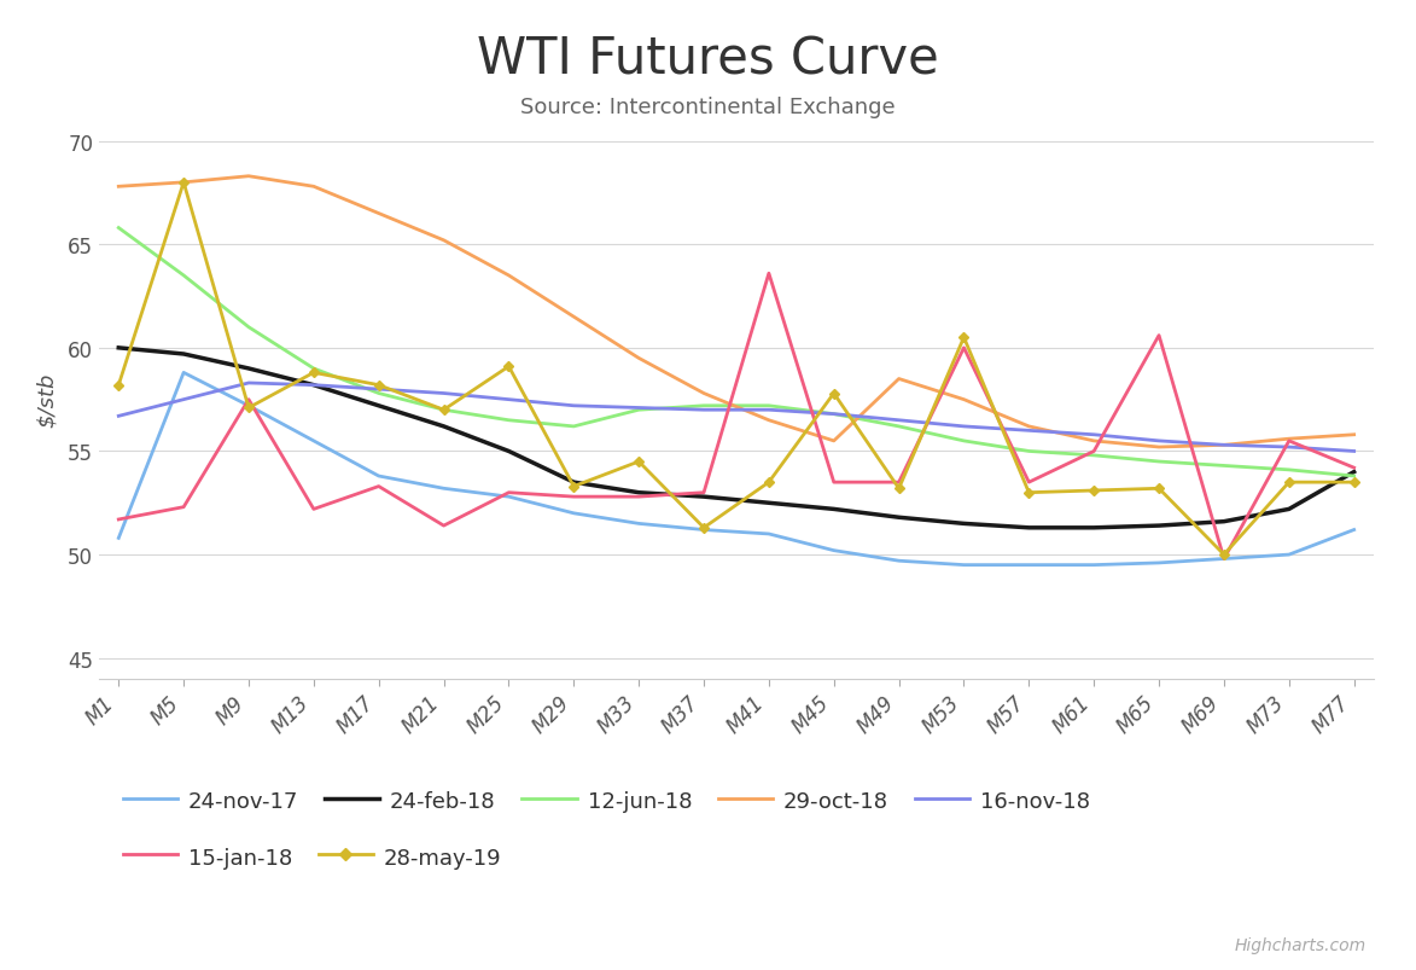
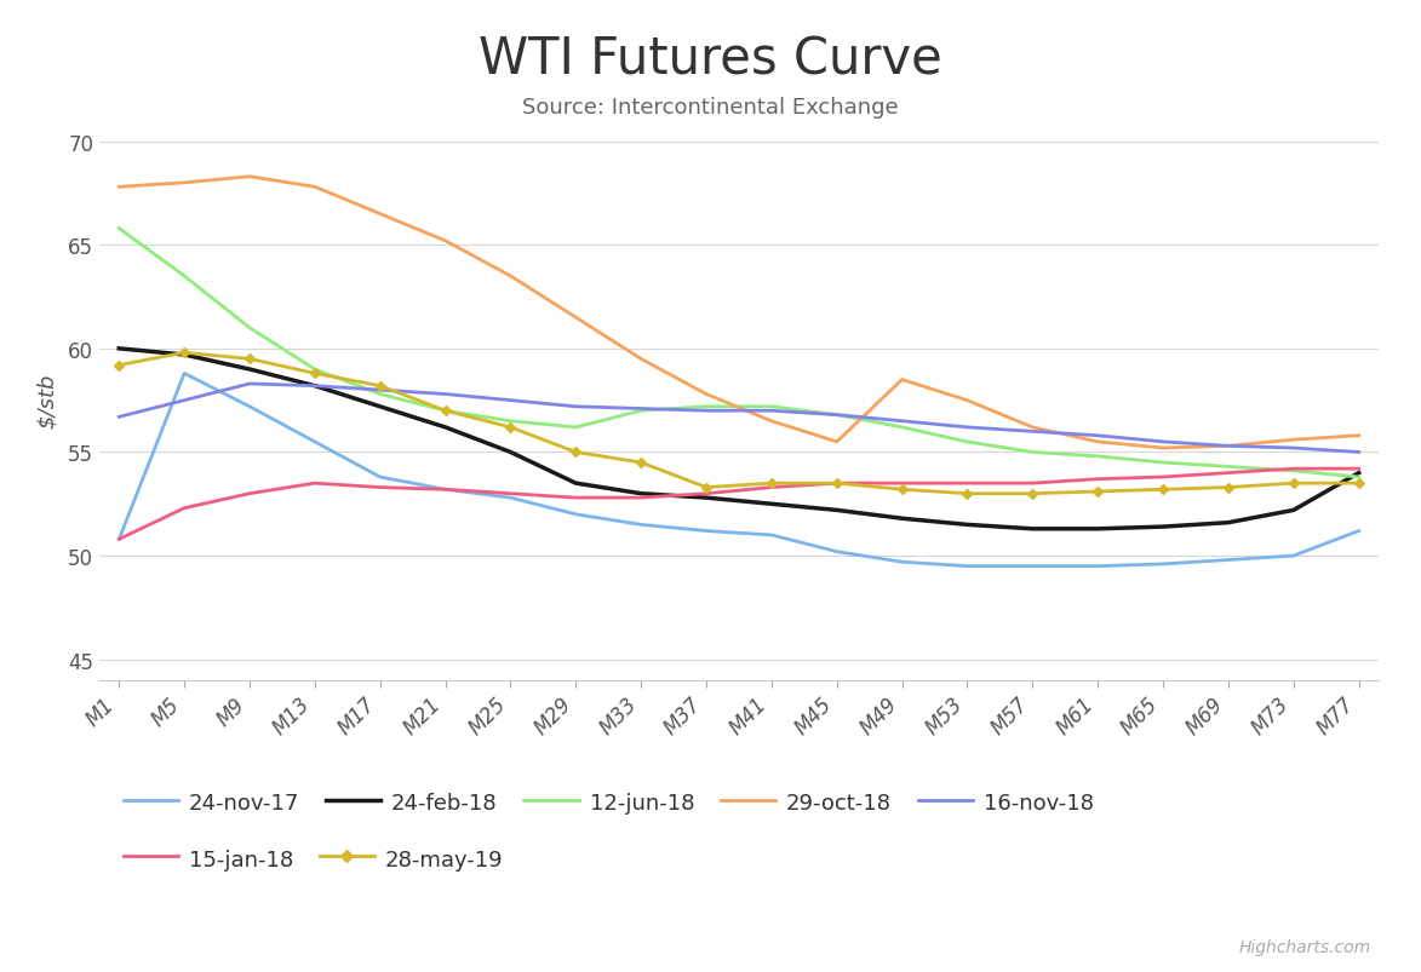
15-jan-18/M1: 51.7 -> 50.8
28-may-19/M1: 58.2 -> 59.2
28-may-19/M5: 68.0 -> 59.8
15-jan-18/M9: 57.5 -> 53.0
28-may-19/M9: 57.1 -> 59.5
15-jan-18/M13: 52.2 -> 53.5
15-jan-18/M21: 51.4 -> 53.2
28-may-19/M25: 59.1 -> 56.2
28-may-19/M29: 53.3 -> 55.0
28-may-19/M37: 51.3 -> 53.3
15-jan-18/M41: 63.6 -> 53.3
28-may-19/M45: 57.8 -> 53.5
15-jan-18/M53: 60.0 -> 53.5
28-may-19/M53: 60.5 -> 53.0
15-jan-18/M61: 55.0 -> 53.7
15-jan-18/M65: 60.6 -> 53.8
15-jan-18/M69: 49.8 -> 54.0
28-may-19/M69: 50.0 -> 53.3
15-jan-18/M73: 55.5 -> 54.2
